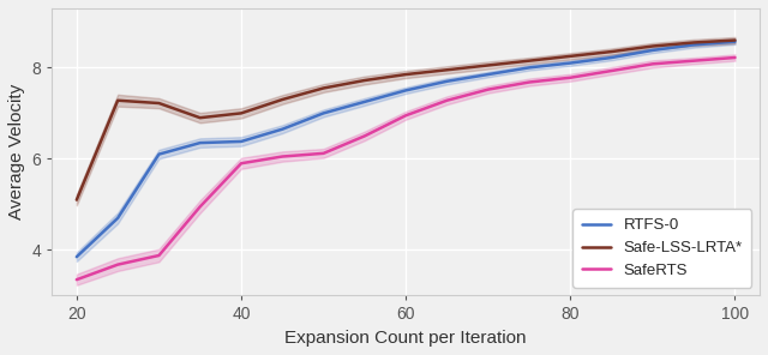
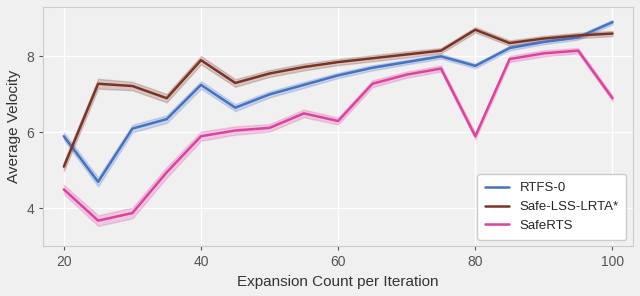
RTFS-0/20: 3.85 -> 5.90
SafeRTS/20: 3.35 -> 4.50
RTFS-0/40: 6.38 -> 7.25
Safe-LSS-LRTA*/40: 7.00 -> 7.90
SafeRTS/60: 6.95 -> 6.30
RTFS-0/80: 8.10 -> 7.75
Safe-LSS-LRTA*/80: 8.25 -> 8.70
SafeRTS/80: 7.78 -> 5.90
RTFS-0/100: 8.57 -> 8.90
SafeRTS/100: 8.22 -> 6.90
